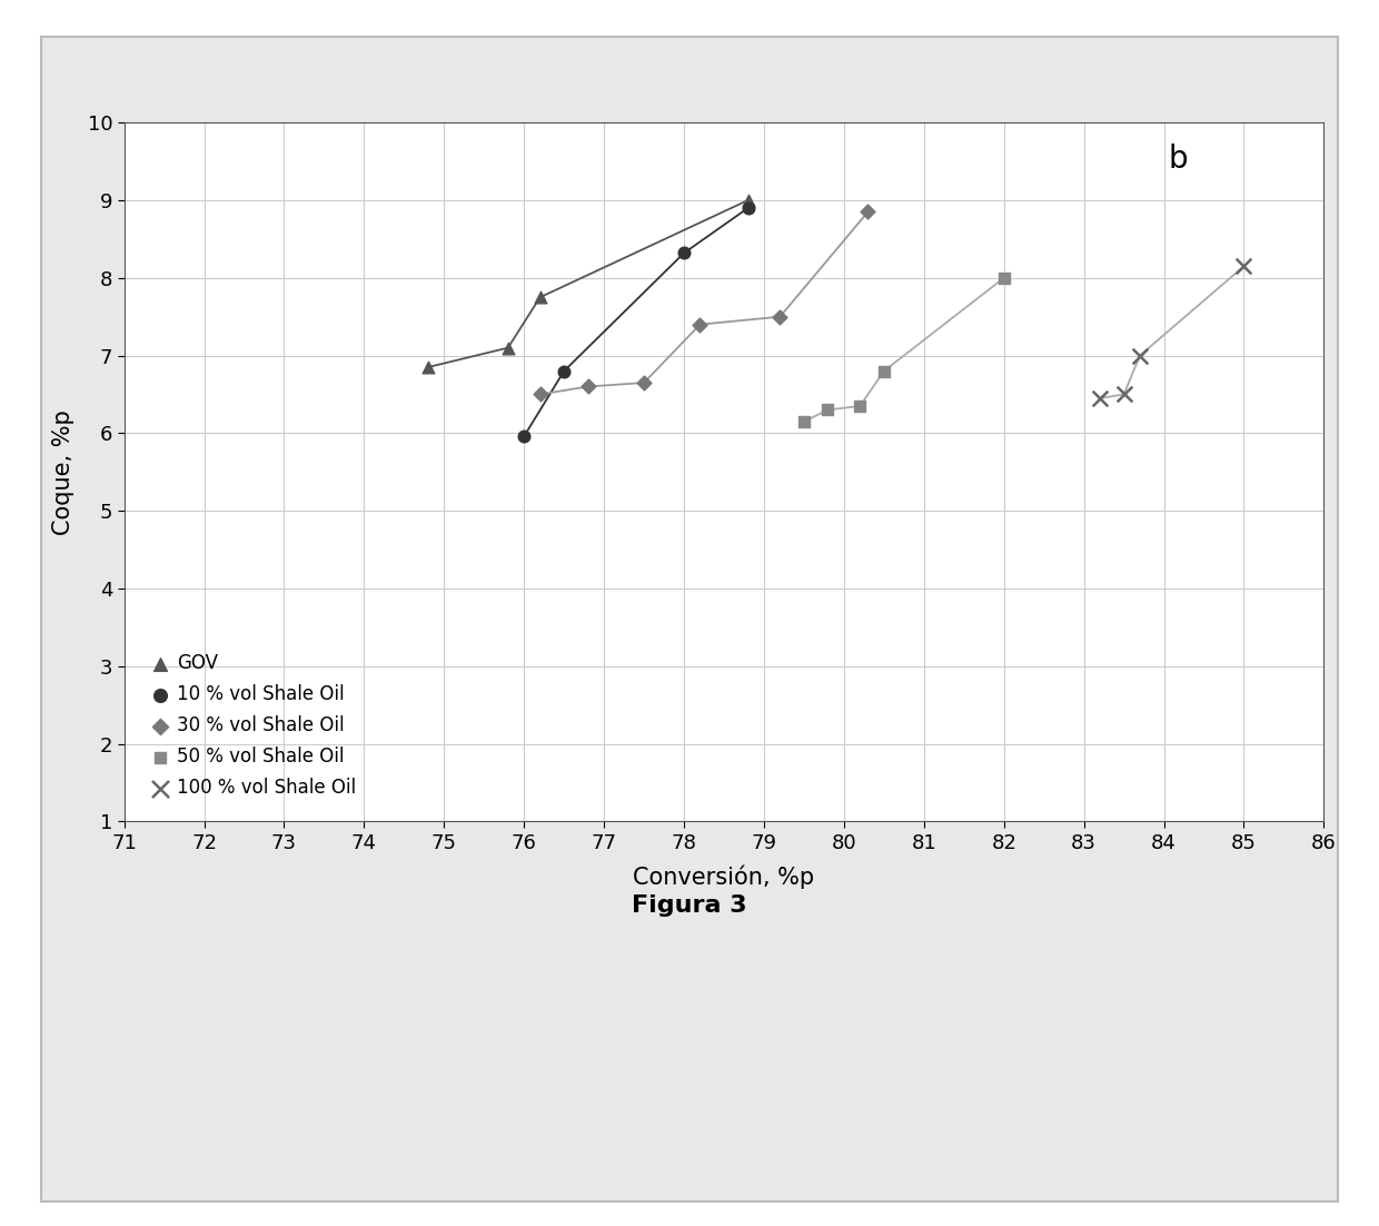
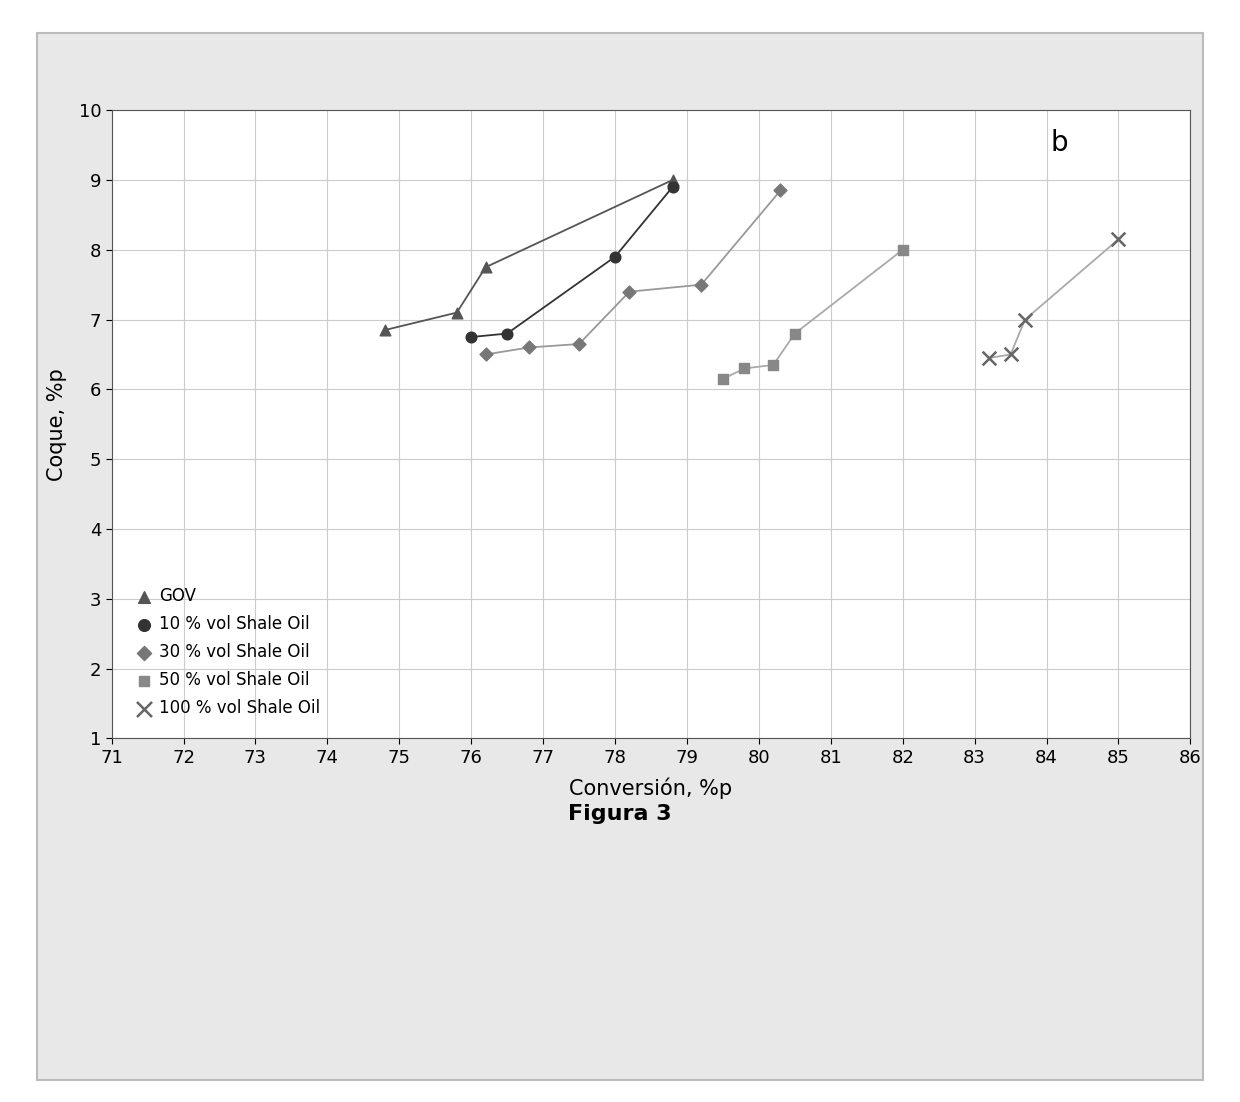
10 % vol Shale Oil/76: 5.96 -> 6.75
10 % vol Shale Oil/78: 8.32 -> 7.90
